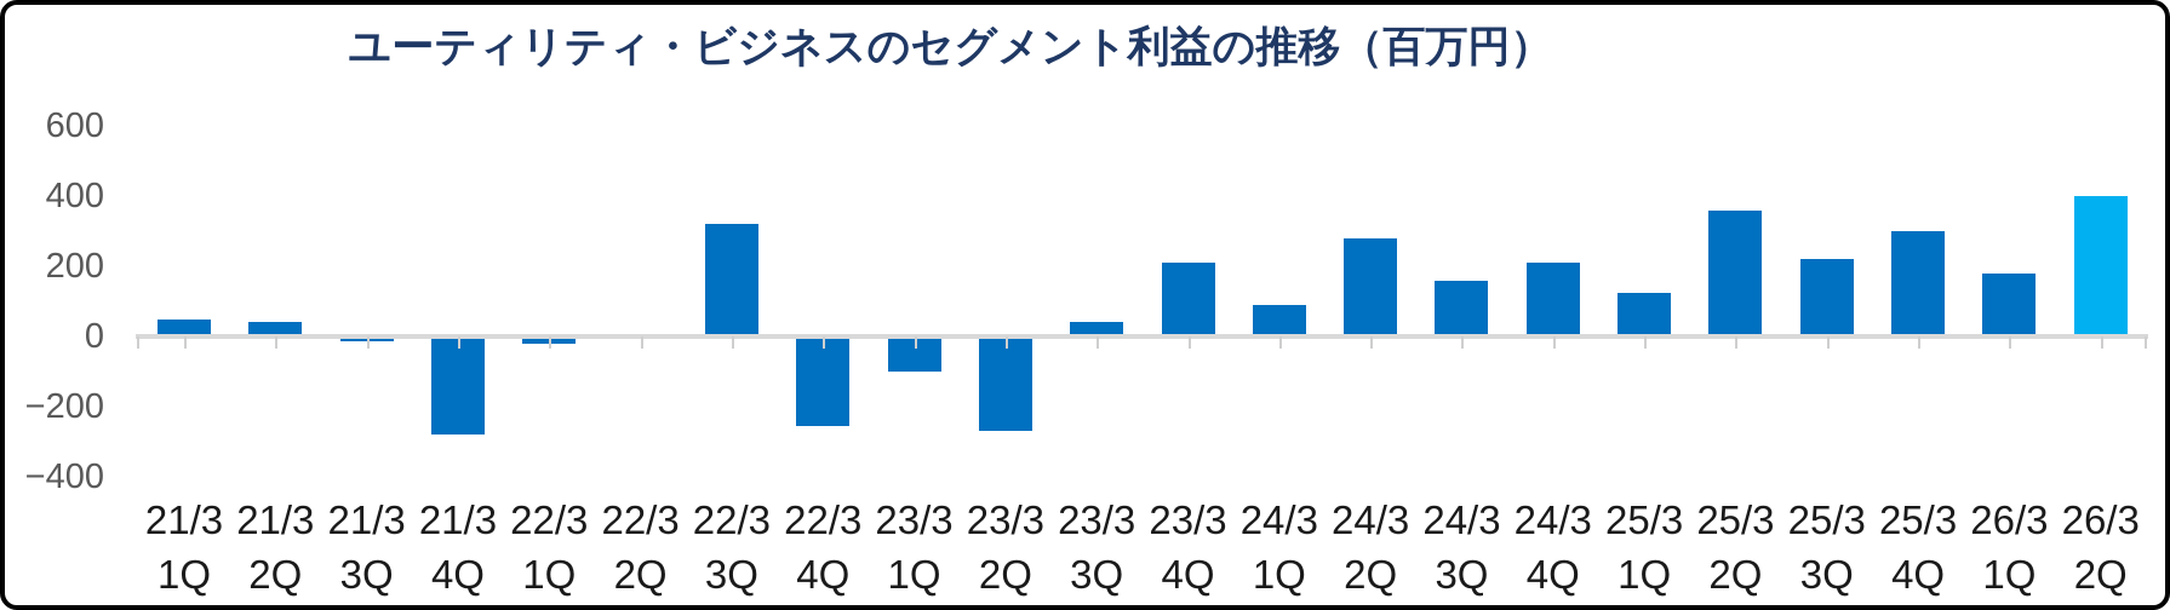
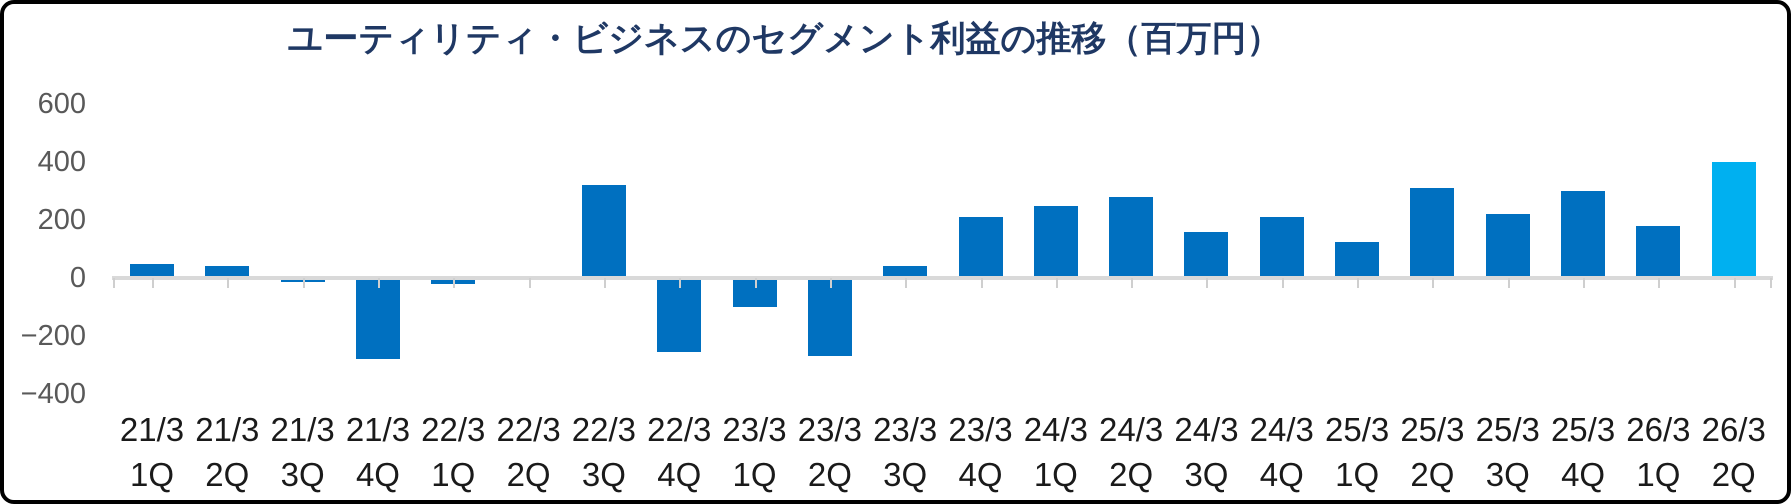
24/3 1Q: 90 -> 250
25/3 2Q: 360 -> 310
